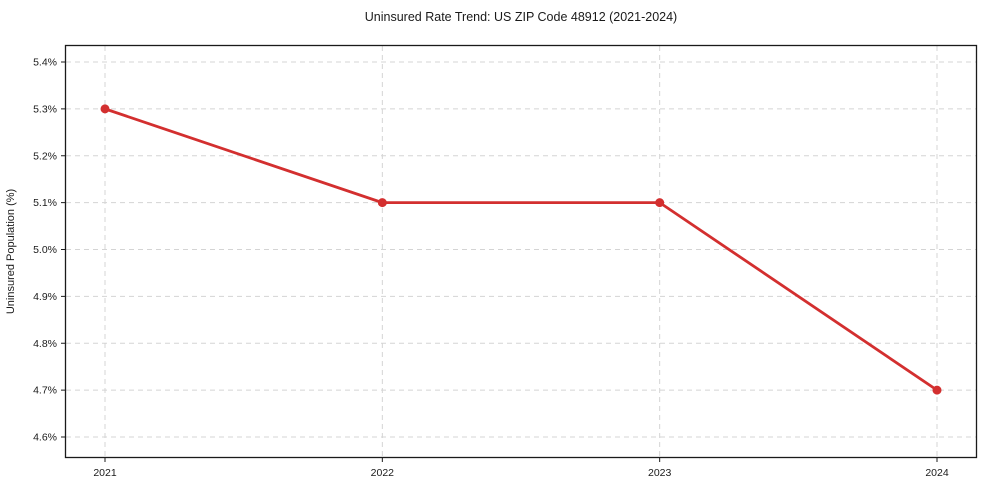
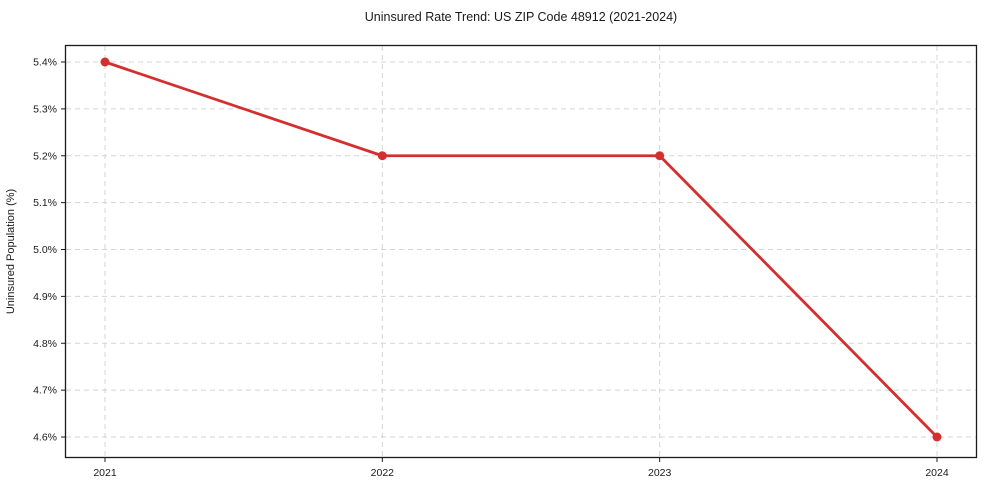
2021: 5.3% -> 5.4%
2022: 5.1% -> 5.2%
2023: 5.1% -> 5.2%
2024: 4.7% -> 4.6%
